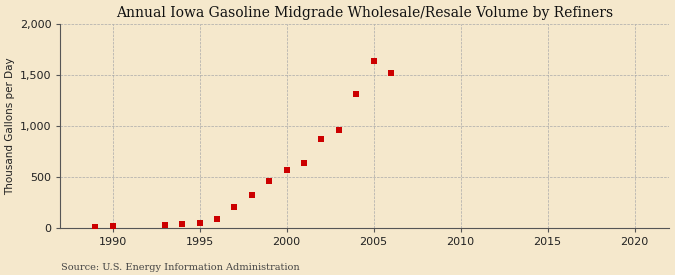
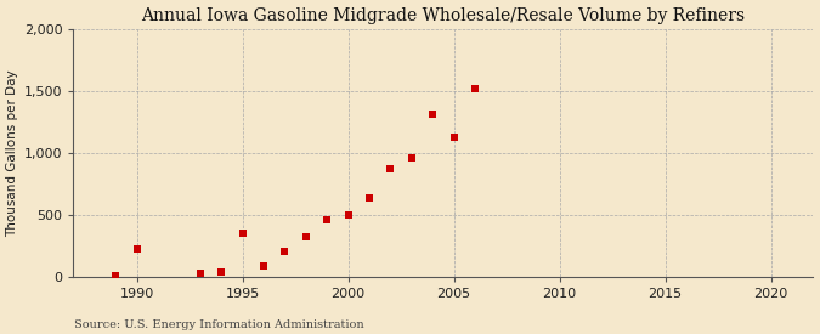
1990: 20 -> 230
1995: 50 -> 360
2000: 570 -> 500
2005: 1,630 -> 1,130
